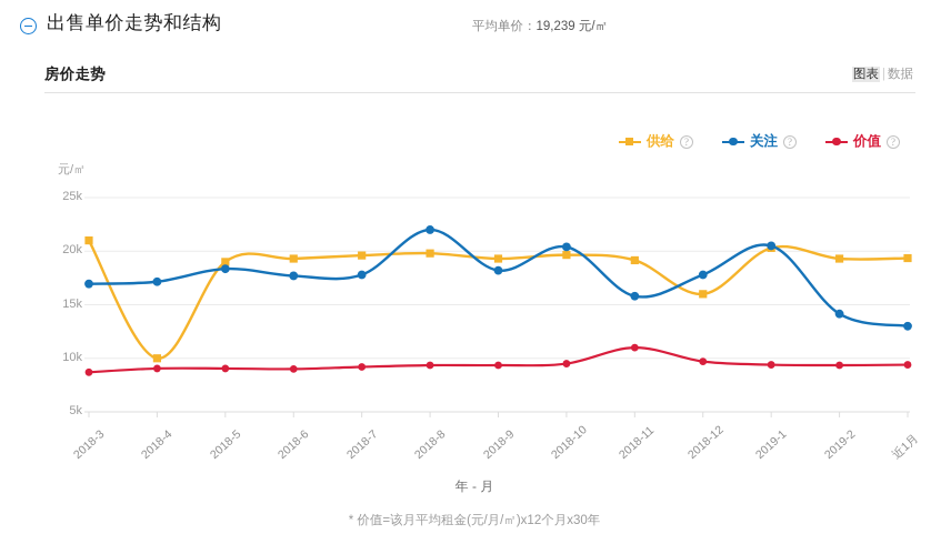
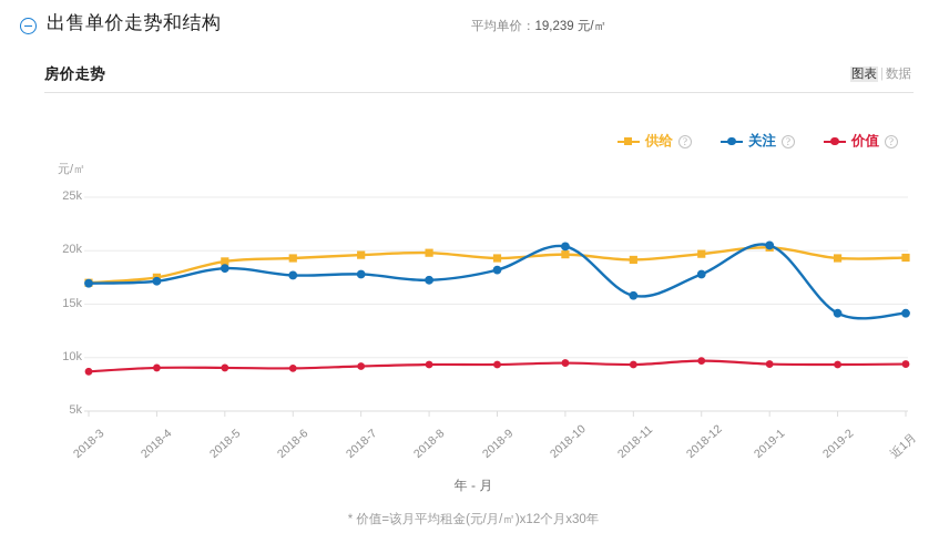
供给/2018-3: 21k -> 17k
供给/2018-4: 10k -> 18k
关注/2018-8: 22k -> 17k
价值/2018-11: 11k -> 9k
供给/2018-12: 16k -> 20k
关注/近1月: 13k -> 14k
